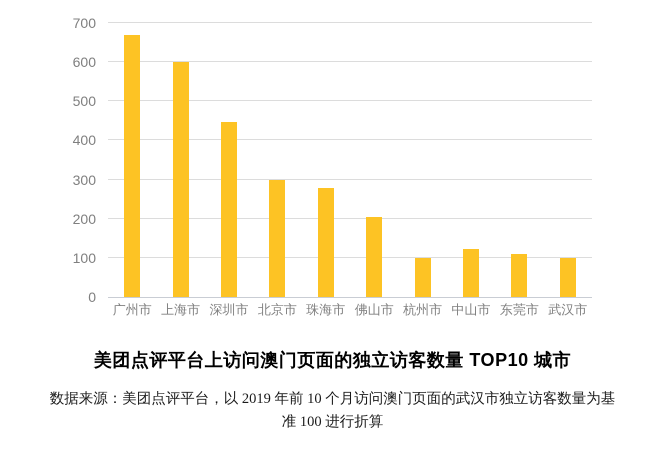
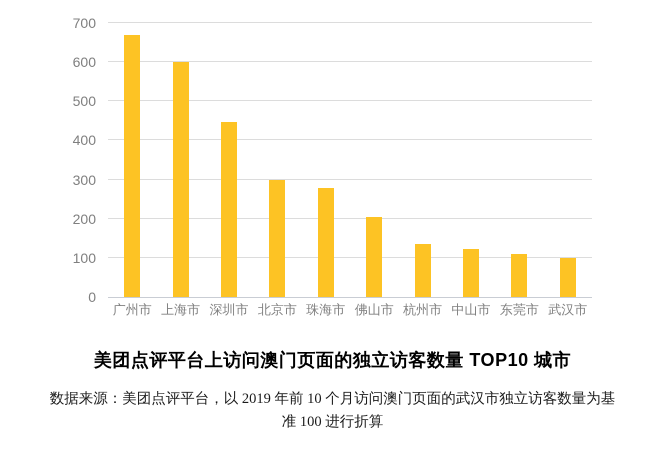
杭州市: 100 -> 140
